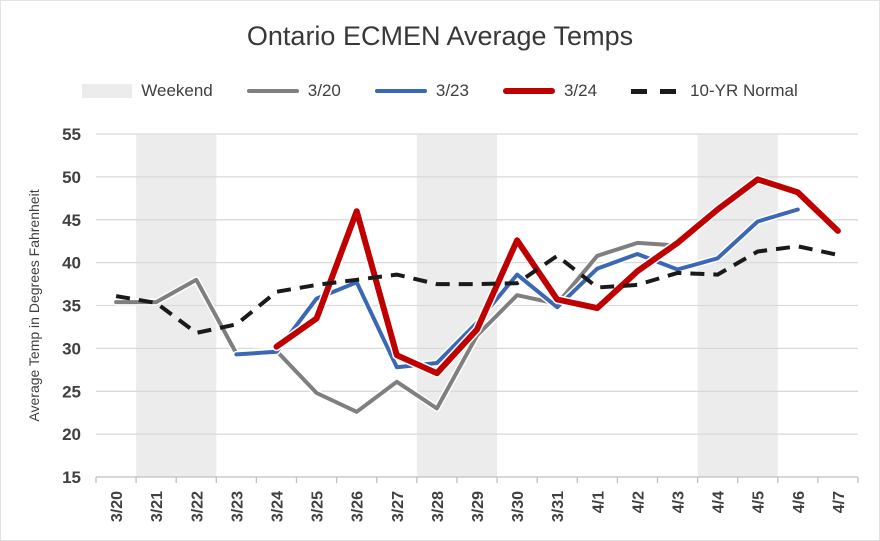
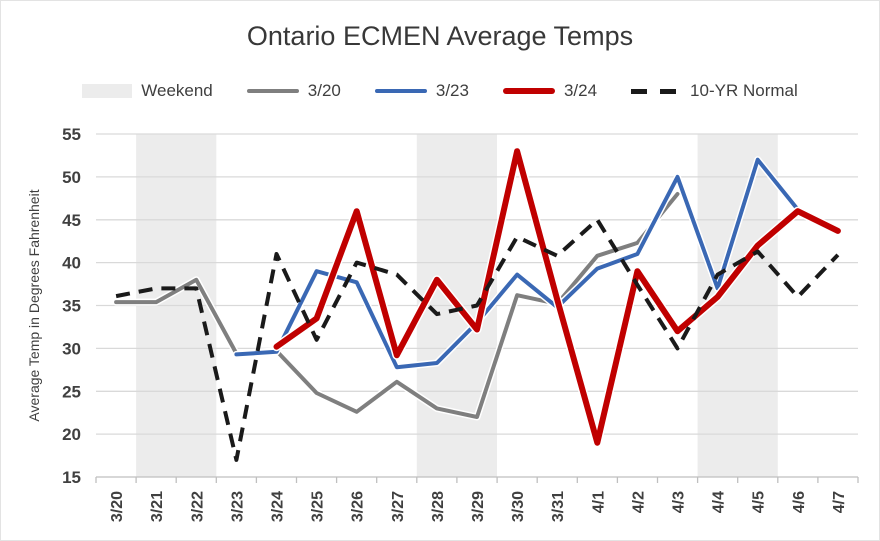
10-YR Normal/3/21: 35 -> 37
10-YR Normal/3/22: 32 -> 37
10-YR Normal/3/23: 33 -> 17
10-YR Normal/3/24: 37 -> 41
3/23/3/25: 36 -> 39
10-YR Normal/3/25: 37 -> 31
10-YR Normal/3/26: 38 -> 40
3/24/3/28: 27 -> 38
10-YR Normal/3/28: 38 -> 34
3/20/3/29: 32 -> 22
10-YR Normal/3/29: 38 -> 35
3/24/3/30: 43 -> 53
10-YR Normal/3/30: 38 -> 43
3/24/4/1: 35 -> 19
10-YR Normal/4/1: 37 -> 45
3/20/4/3: 42 -> 48
3/23/4/3: 39 -> 50
3/24/4/3: 42 -> 32
10-YR Normal/4/3: 39 -> 30
3/23/4/4: 40 -> 37
3/24/4/4: 46 -> 36
3/23/4/5: 45 -> 52
3/24/4/5: 50 -> 42
3/24/4/6: 48 -> 46
10-YR Normal/4/6: 42 -> 36
